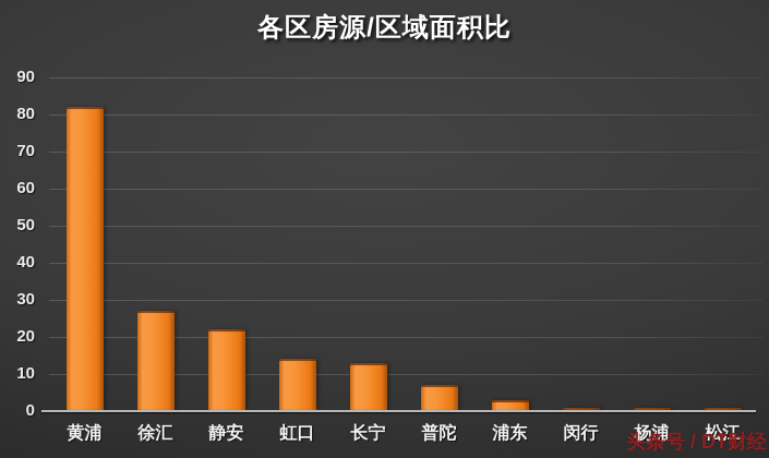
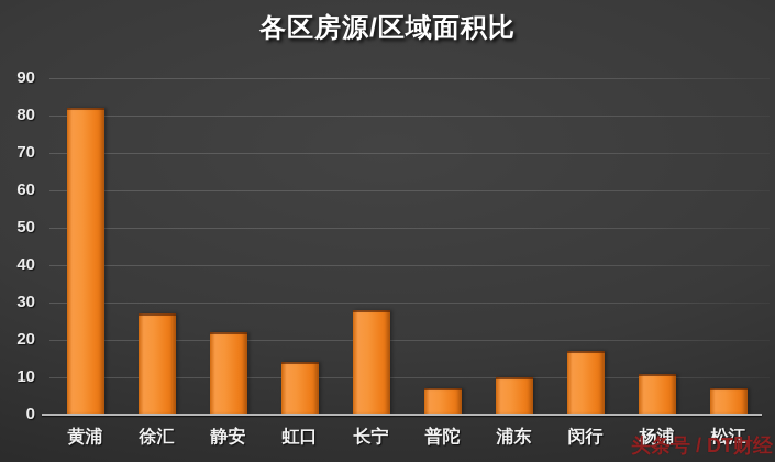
长宁: 13 -> 28
浦东: 3 -> 10
闵行: 1 -> 17
杨浦: 1 -> 11
松江: 1 -> 7
